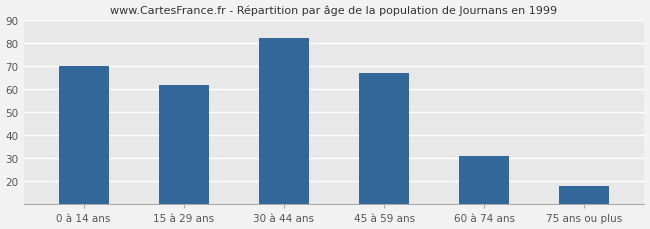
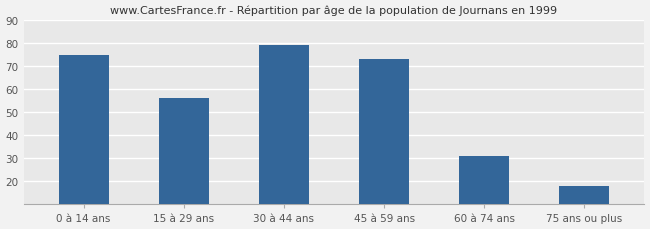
0 à 14 ans: 70 -> 75
15 à 29 ans: 62 -> 56
30 à 44 ans: 82 -> 79
45 à 59 ans: 67 -> 73
